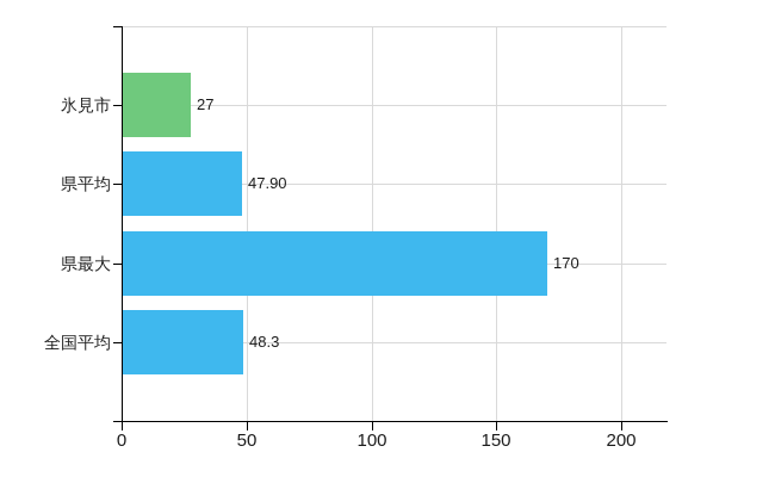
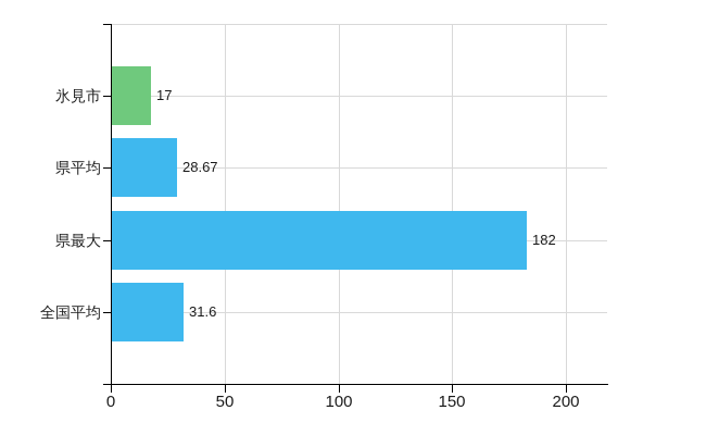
氷見市: 27 -> 17
県平均: 47.90 -> 28.67
県最大: 170 -> 182
全国平均: 48.3 -> 31.6
